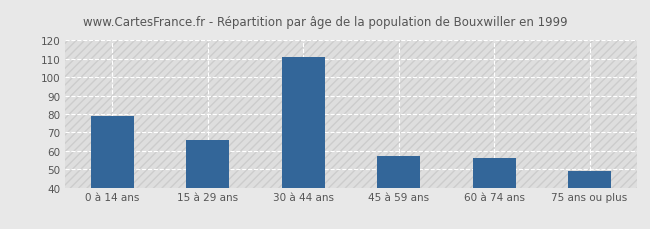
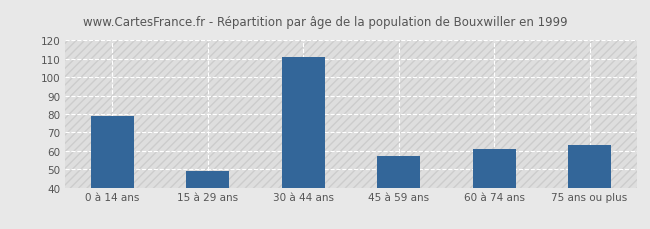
15 à 29 ans: 66 -> 49
60 à 74 ans: 56 -> 61
75 ans ou plus: 49 -> 63
